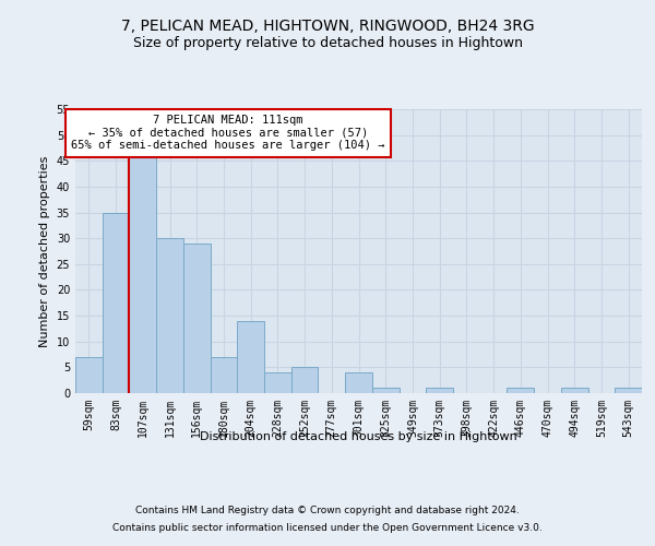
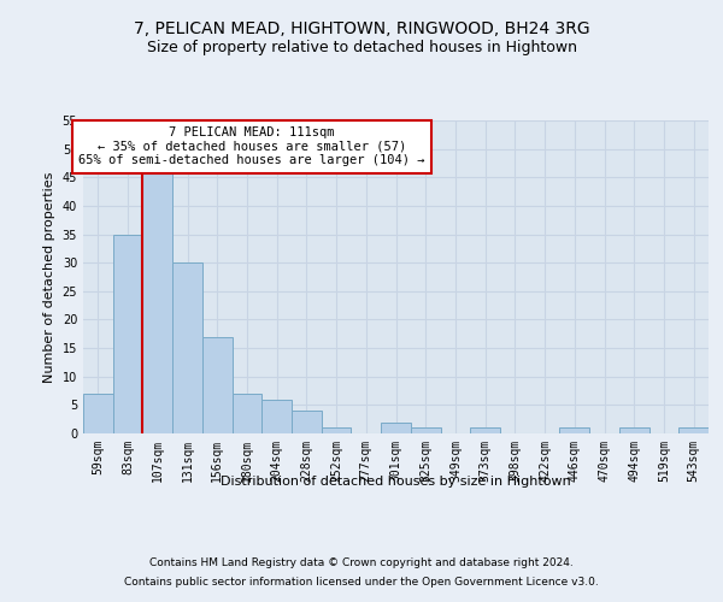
156sqm: 29 -> 17
204sqm: 14 -> 6
252sqm: 5 -> 1
301sqm: 4 -> 2
